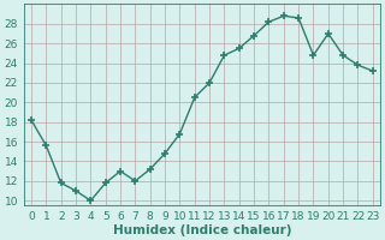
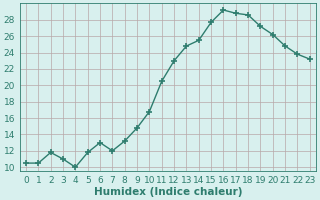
0: 18.2 -> 10.5
1: 15.6 -> 10.5
12: 22.0 -> 23.0
15: 26.8 -> 27.7
16: 28.2 -> 29.2
19: 24.8 -> 27.2
20: 27.0 -> 26.2
